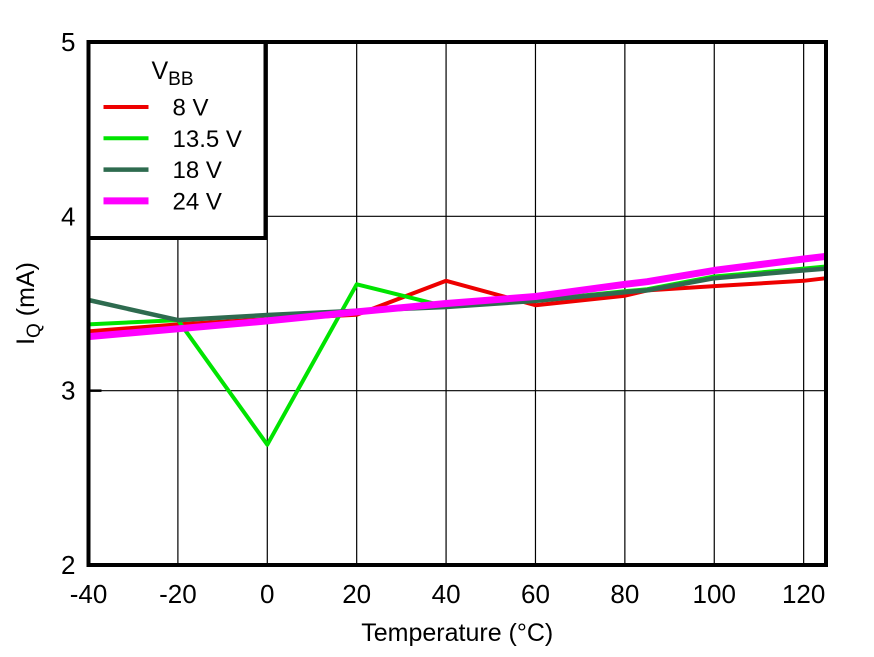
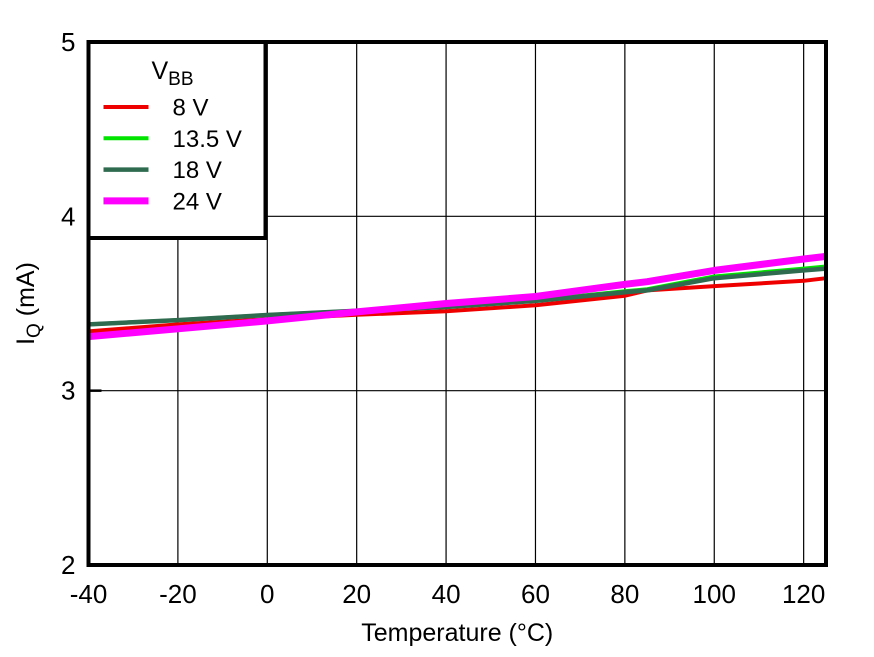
18 V/-40: 3.52 -> 3.38
13.5 V/0: 2.69 -> 3.43
13.5 V/20: 3.61 -> 3.46
8 V/40: 3.63 -> 3.46
